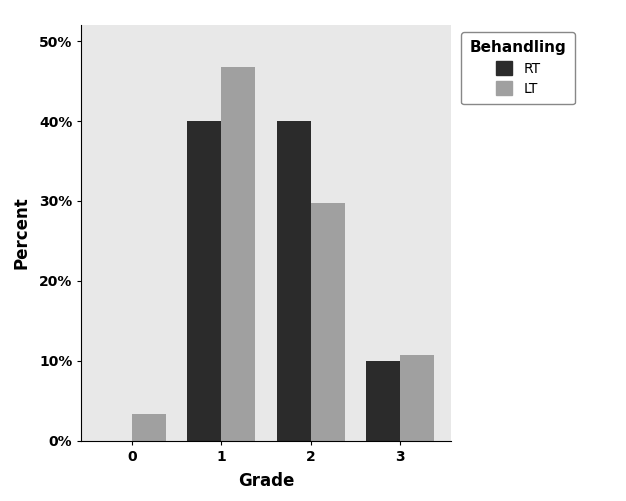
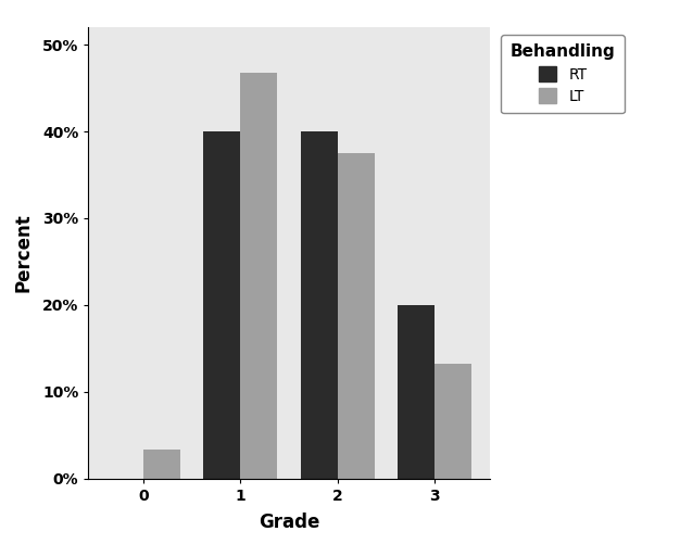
LT/2: 29.8% -> 37.5%
RT/3: 10% -> 20%
LT/3: 10.8% -> 13.3%
